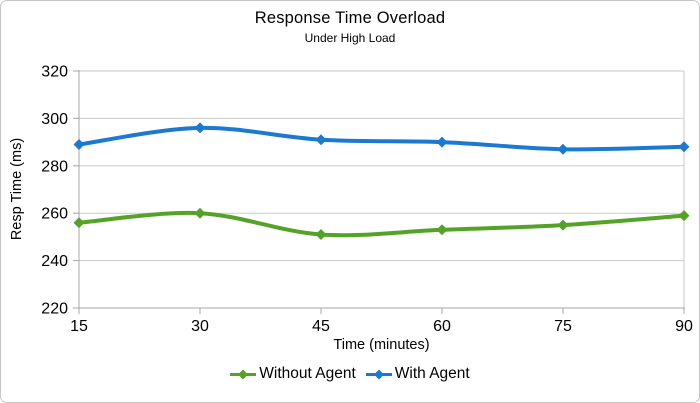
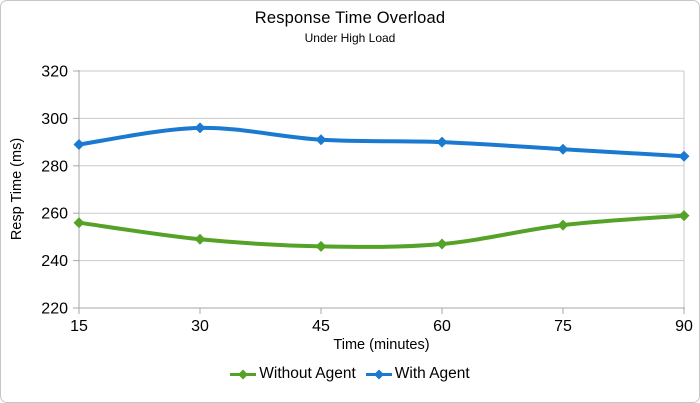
Without Agent/30: 260 -> 249
Without Agent/45: 251 -> 246
Without Agent/60: 253 -> 247
With Agent/90: 288 -> 284
